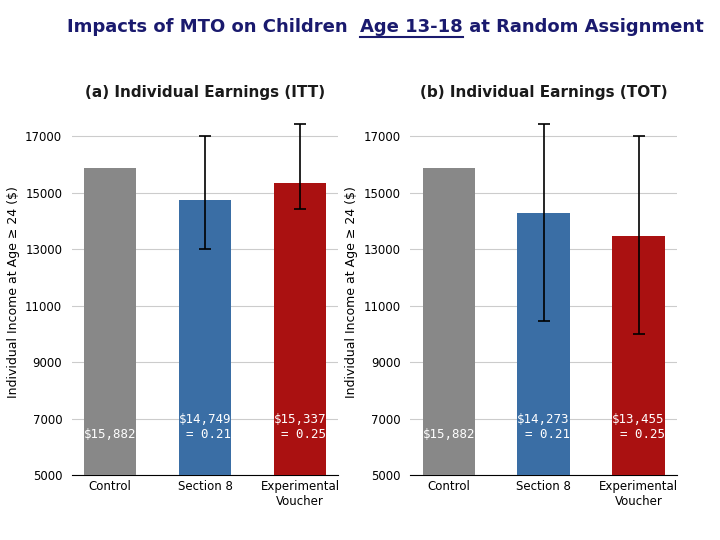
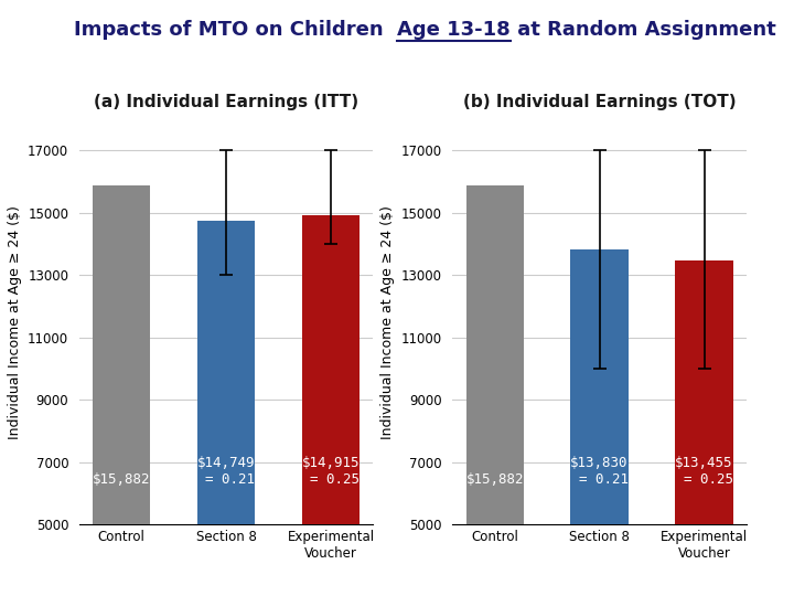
(a) Individual Earnings (ITT)/Experimental Voucher: $15,337 -> $14,915
(b) Individual Earnings (TOT)/Section 8: $14,273 -> $13,830
